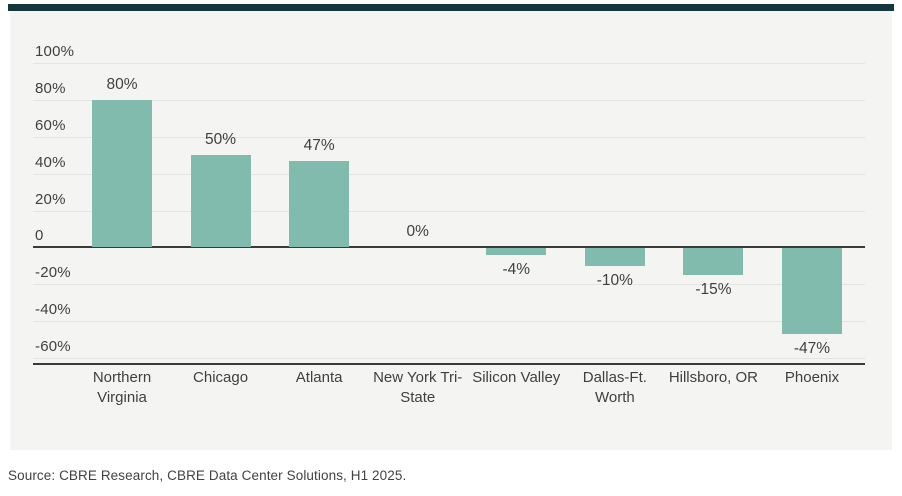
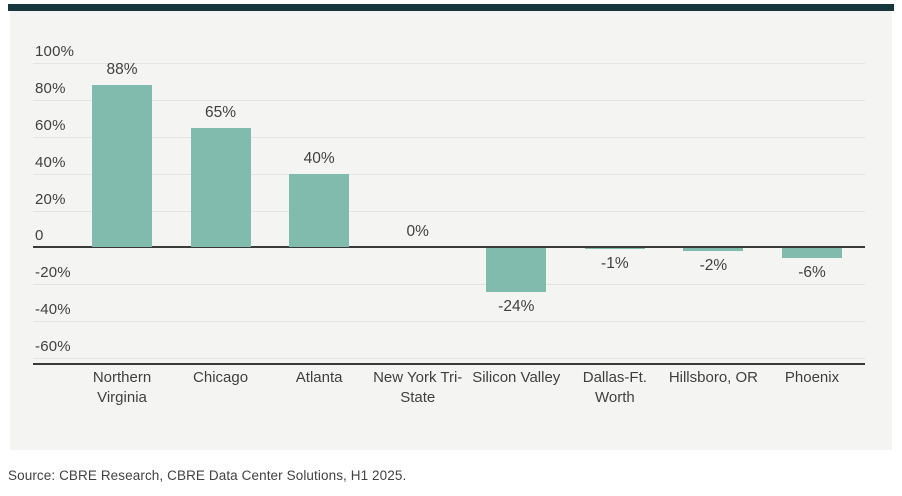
Northern Virginia: 80% -> 88%
Chicago: 50% -> 65%
Atlanta: 47% -> 40%
Silicon Valley: -4% -> -24%
Dallas-Ft. Worth: -10% -> -1%
Hillsboro, OR: -15% -> -2%
Phoenix: -47% -> -6%
